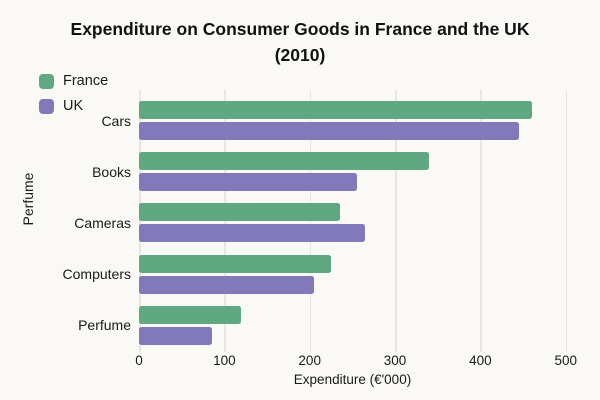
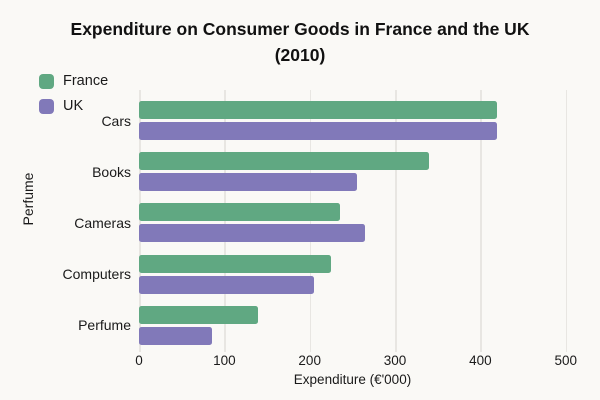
France/Cars: 460 -> 420
UK/Cars: 440 -> 420
France/Perfume: 120 -> 140
